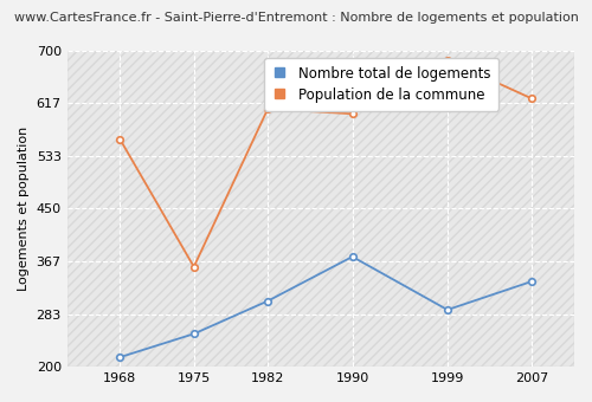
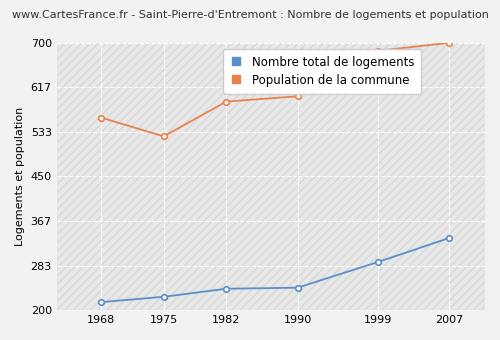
Nombre total de logements/1975: 252 -> 225
Population de la commune/1975: 358 -> 525
Nombre total de logements/1982: 304 -> 240
Population de la commune/1982: 608 -> 590
Nombre total de logements/1990: 374 -> 242
Population de la commune/2007: 624 -> 700
